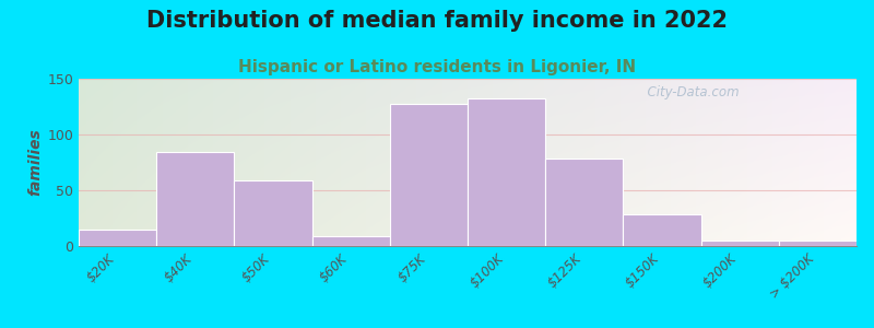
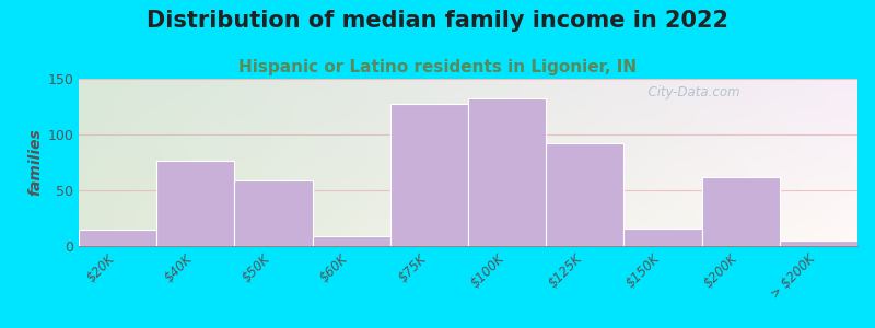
$40K: 84 -> 76
$125K: 78 -> 92
$150K: 28 -> 16
$200K: 5 -> 62
